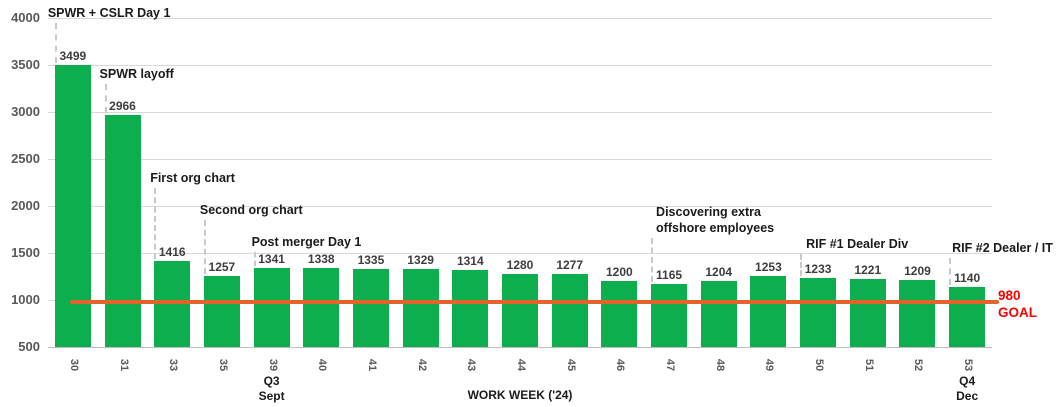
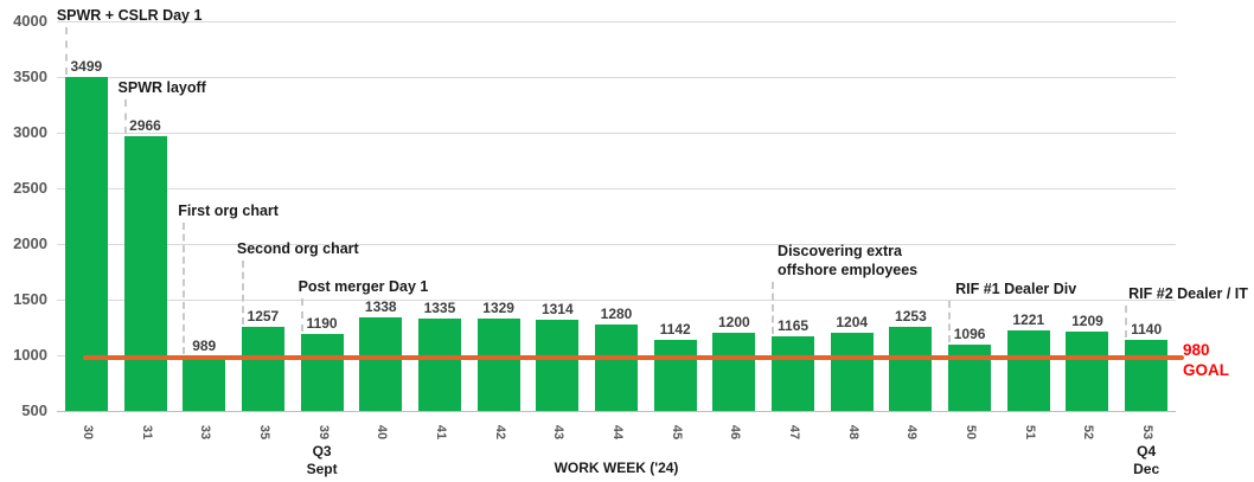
33: 1416 -> 989
39: 1341 -> 1190
45: 1277 -> 1142
50: 1233 -> 1096
